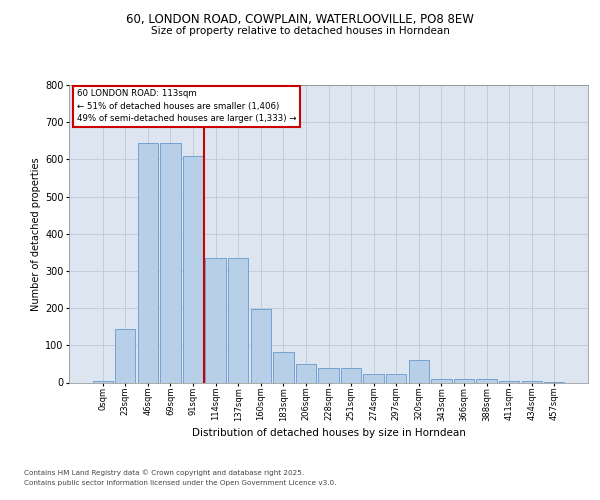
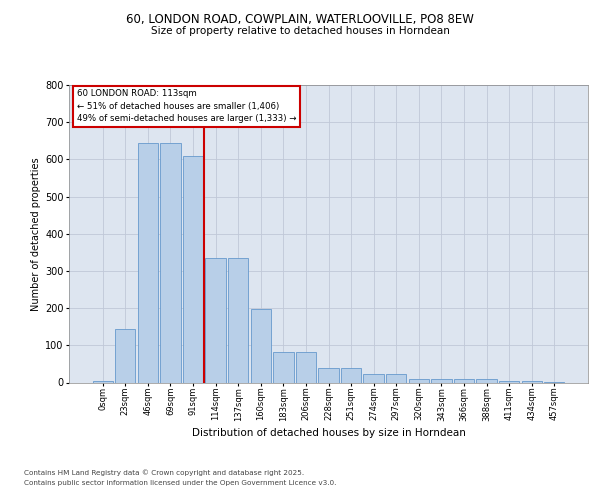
206sqm: 50 -> 82
320sqm: 60 -> 10
